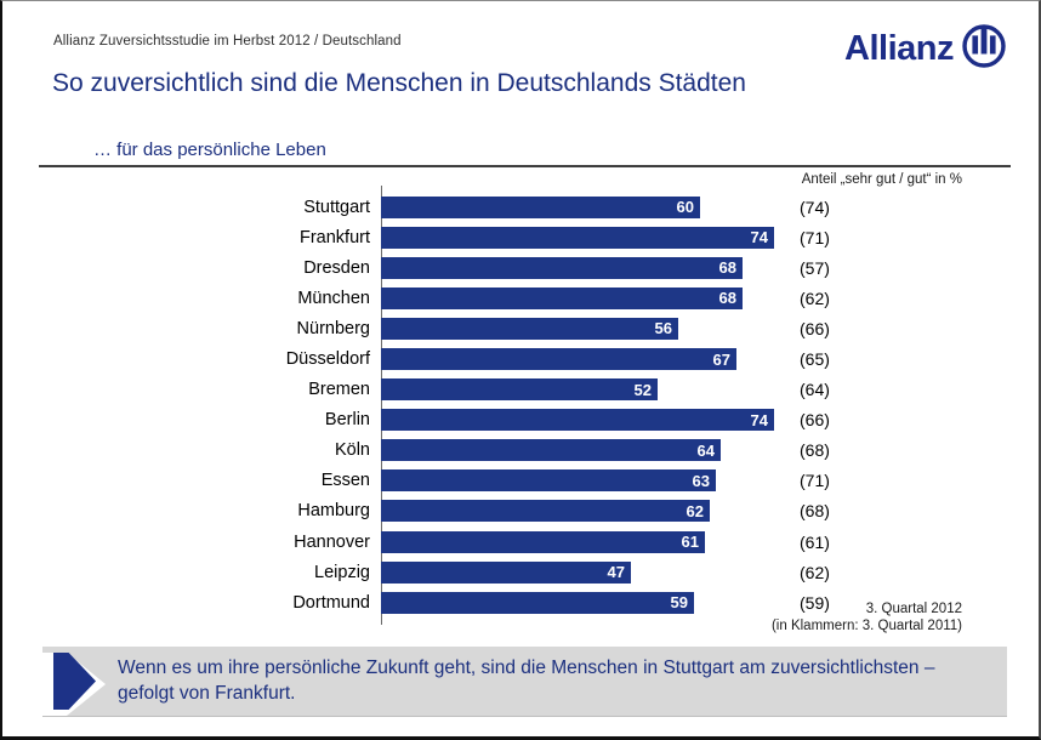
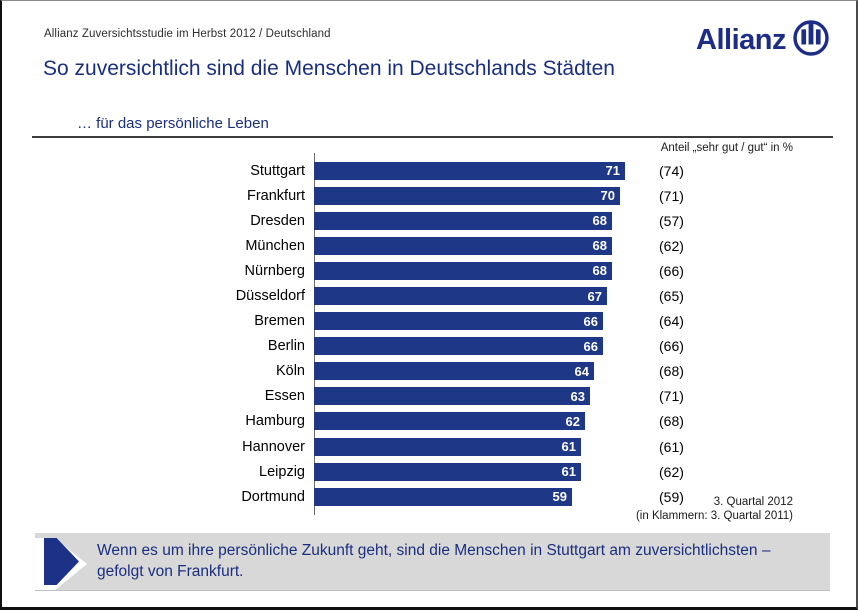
3. Quartal 2012/Stuttgart: 60 -> 71
3. Quartal 2012/Frankfurt: 74 -> 70
3. Quartal 2012/Nürnberg: 56 -> 68
3. Quartal 2012/Bremen: 52 -> 66
3. Quartal 2012/Berlin: 74 -> 66
3. Quartal 2012/Leipzig: 47 -> 61
